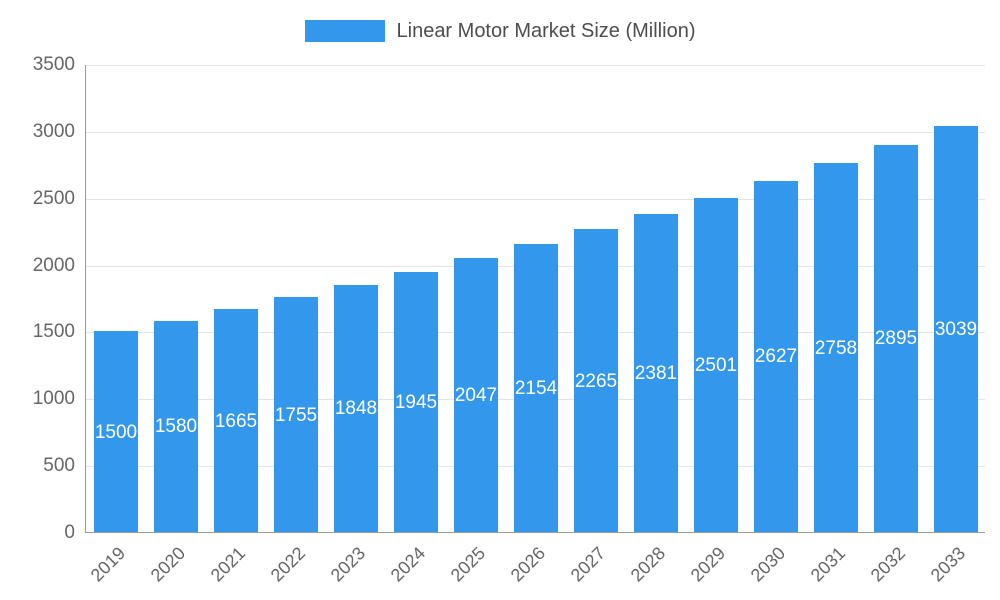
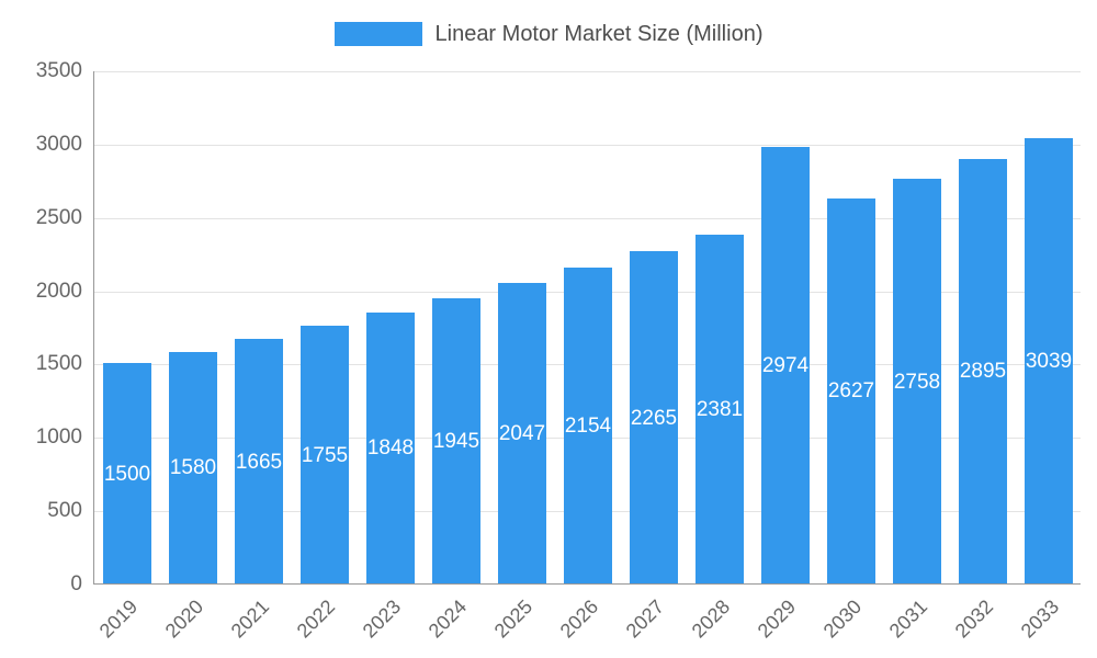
2029: 2501 -> 2974
